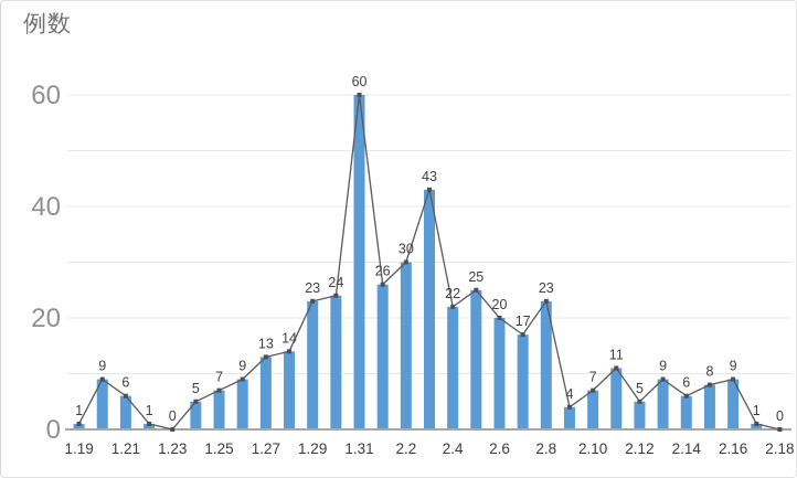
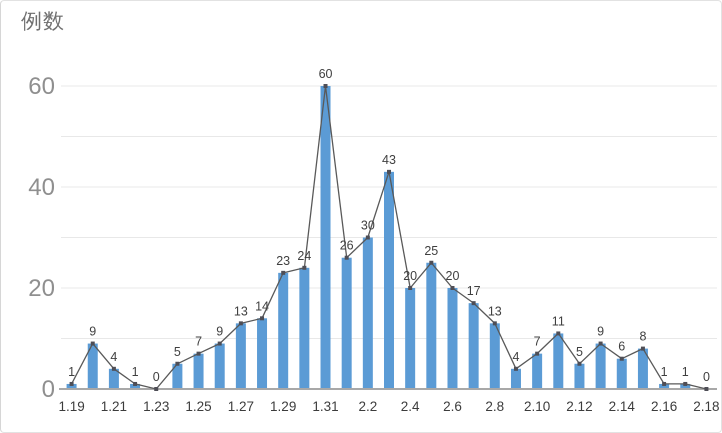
1.21: 6 -> 4
2.4: 22 -> 20
2.8: 23 -> 13
2.16: 9 -> 1
